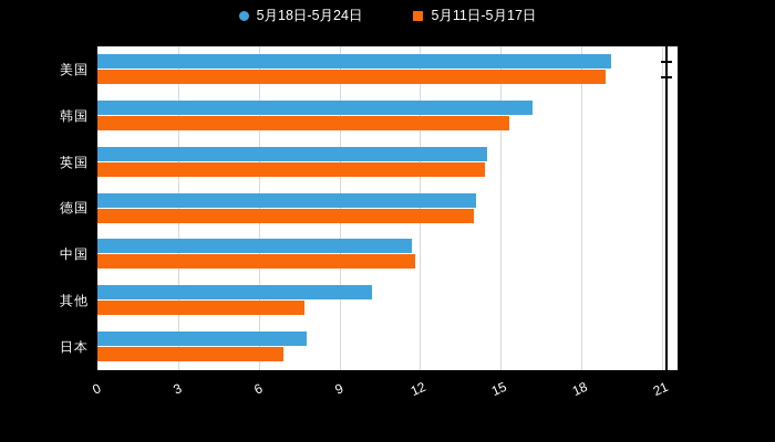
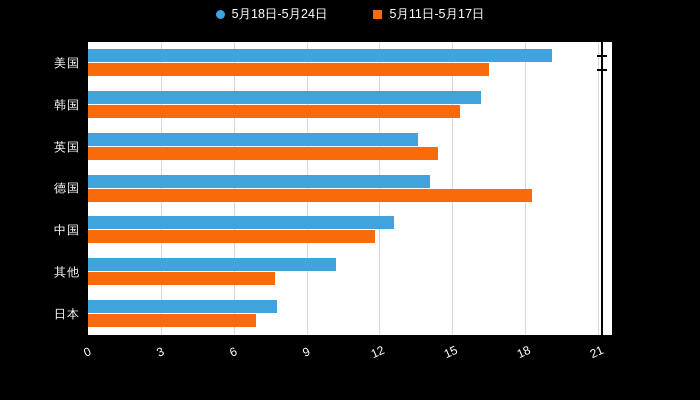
5月11日-5月17日/美国: 18.9 -> 16.5
5月18日-5月24日/英国: 14.5 -> 13.6
5月11日-5月17日/德国: 14.0 -> 18.3
5月18日-5月24日/中国: 11.7 -> 12.6
